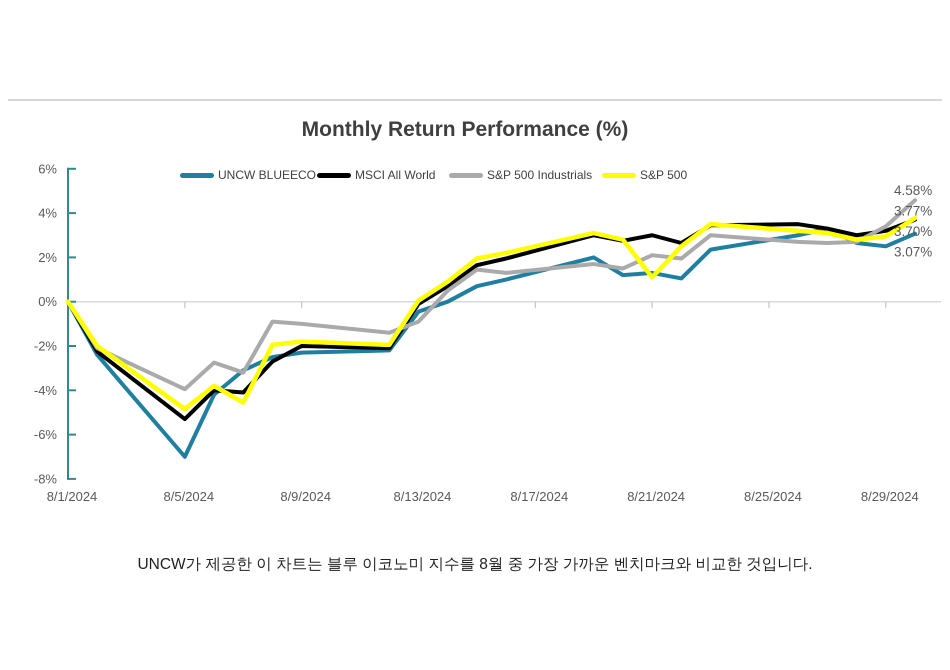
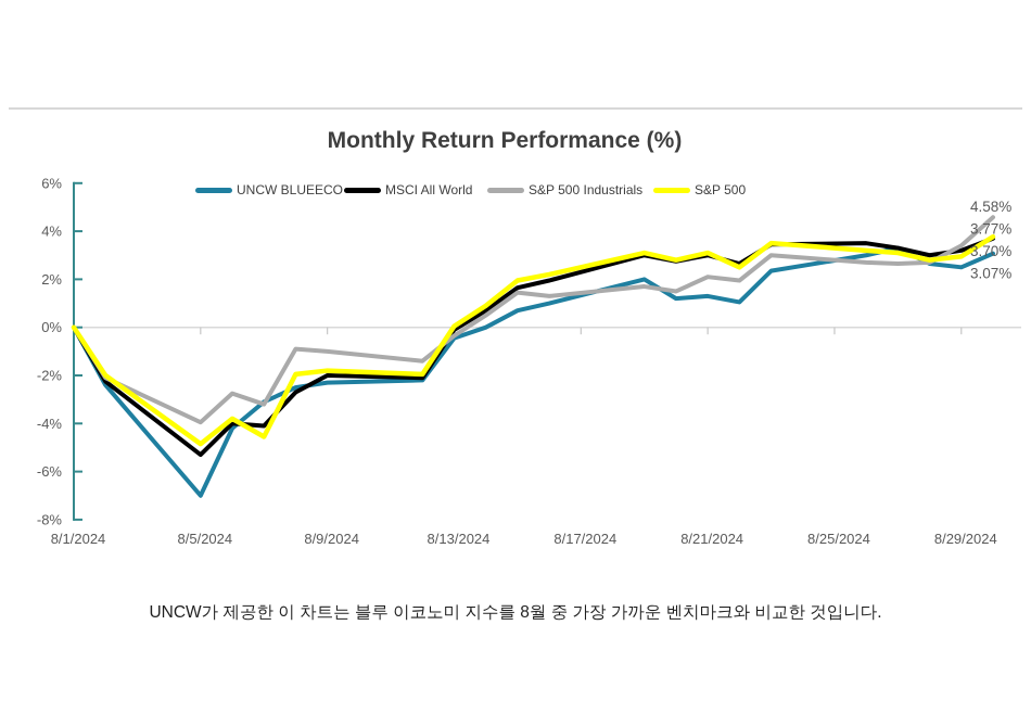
S&P 500 Industrials/8/13/2024: -0.9% -> -0.3%
S&P 500/8/21/2024: 1.1% -> 3.1%
